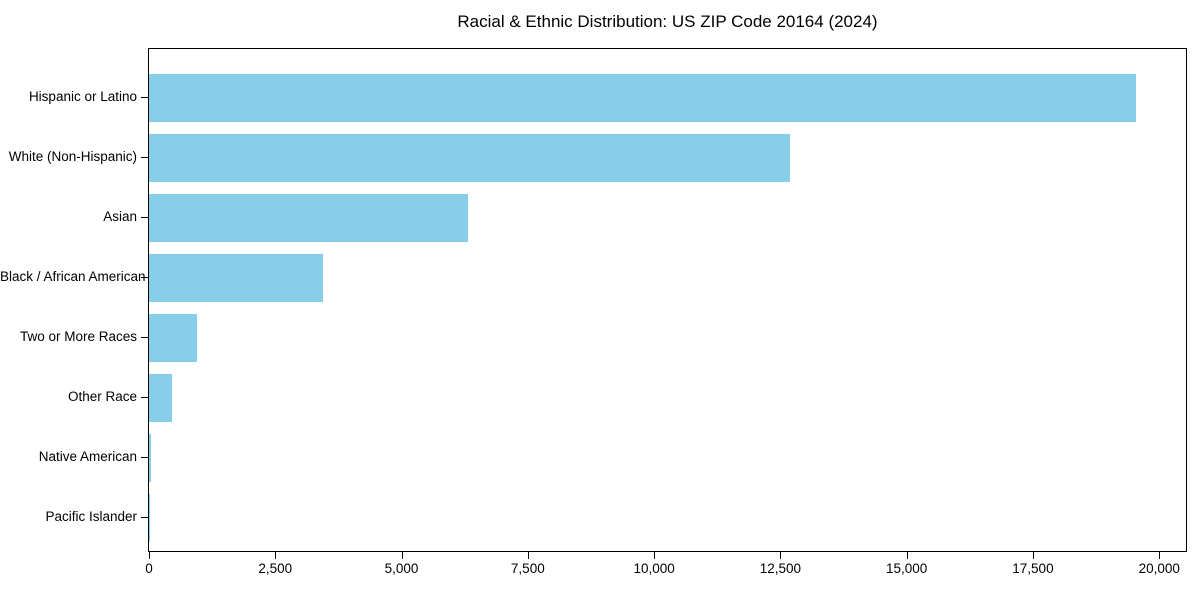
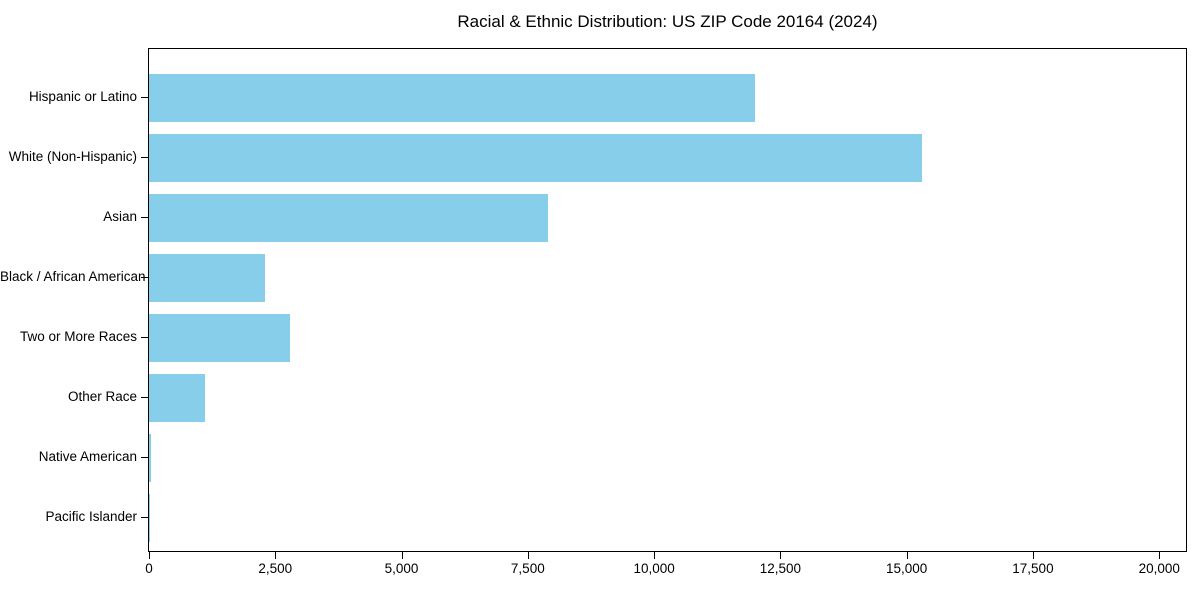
Hispanic or Latino: 19600 -> 12000
White (Non-Hispanic): 12700 -> 15300
Asian: 6300 -> 7900
Black / African American: 3400 -> 2300
Two or More Races: 1000 -> 2800
Other Race: 400 -> 1100
